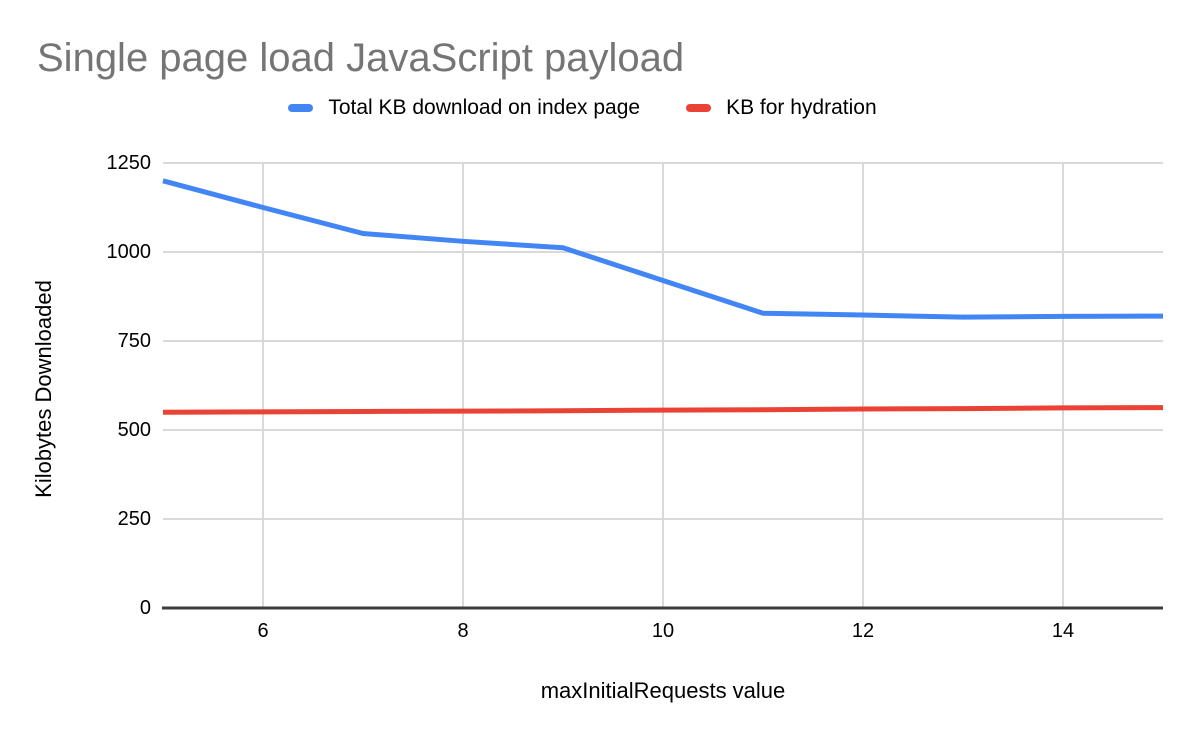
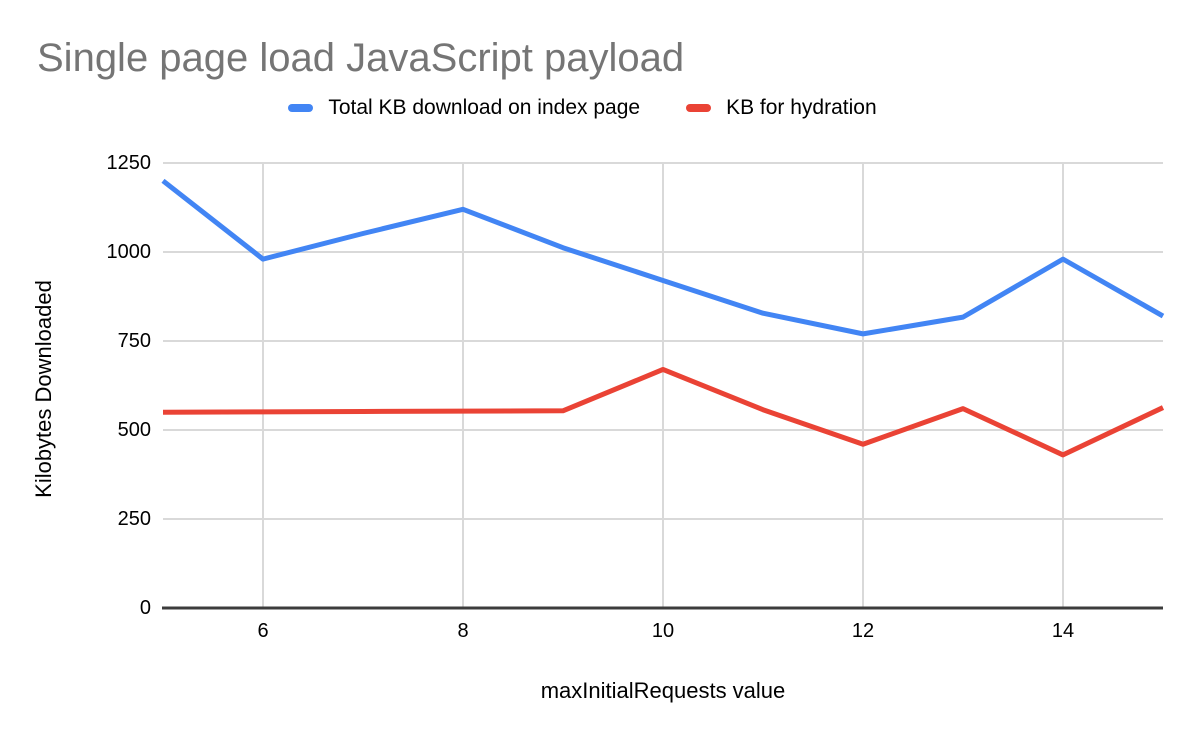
Total KB download on index page/6: 1120 -> 980
Total KB download on index page/8: 1030 -> 1120
KB for hydration/10: 560 -> 670
Total KB download on index page/12: 820 -> 770
KB for hydration/12: 560 -> 460
Total KB download on index page/14: 820 -> 980
KB for hydration/14: 560 -> 430
